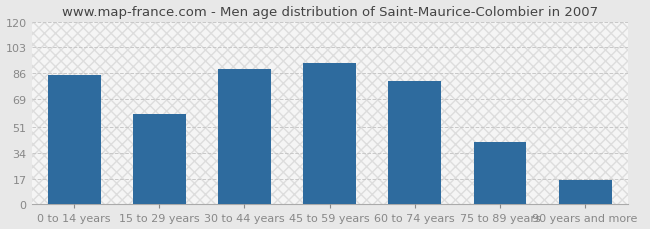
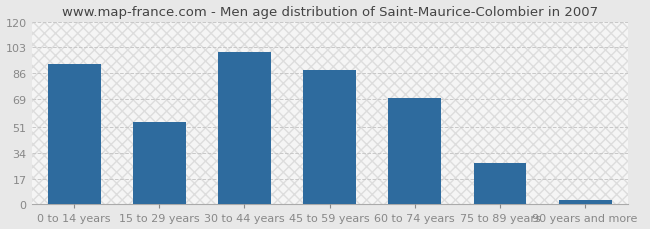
0 to 14 years: 85 -> 92
15 to 29 years: 59 -> 54
30 to 44 years: 89 -> 100
45 to 59 years: 93 -> 88
60 to 74 years: 81 -> 70
75 to 89 years: 41 -> 27
90 years and more: 16 -> 3
